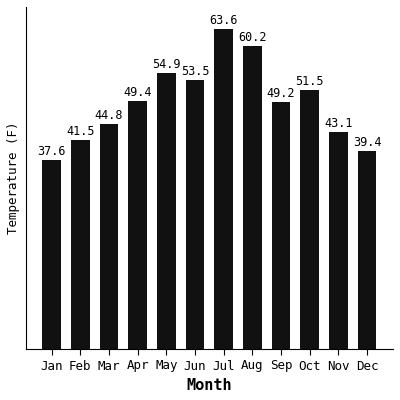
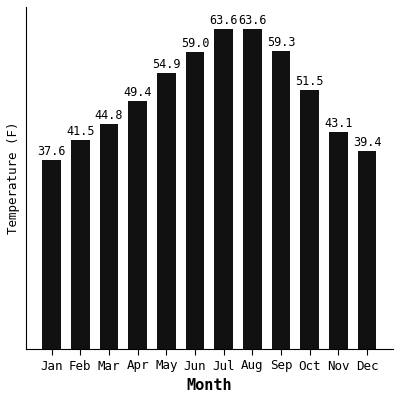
Jun: 53.5 -> 59.0
Aug: 60.2 -> 63.6
Sep: 49.2 -> 59.3
